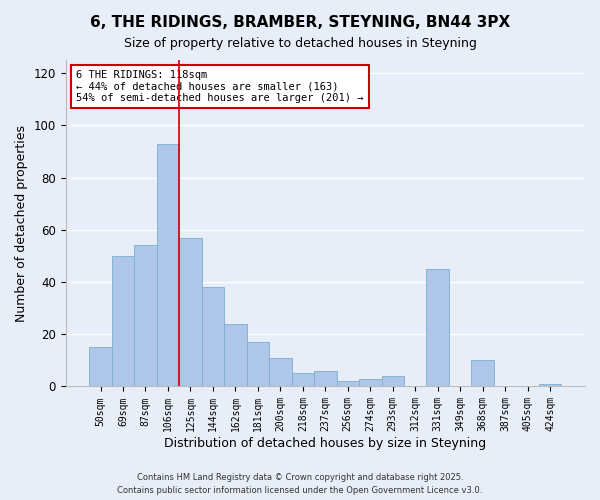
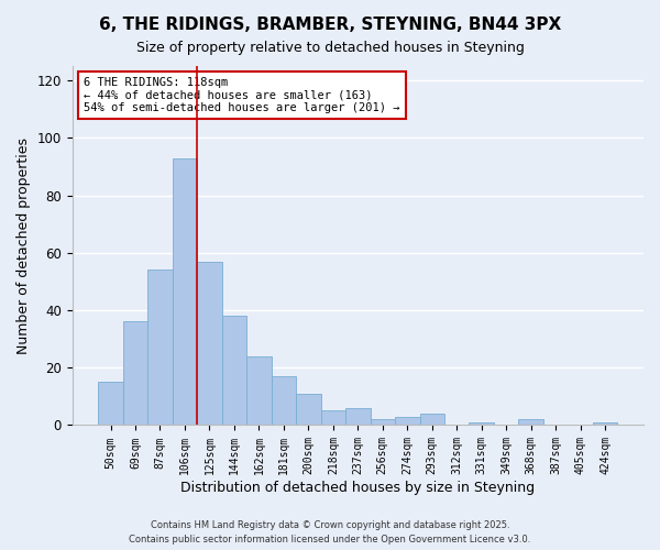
69sqm: 50 -> 36
331sqm: 45 -> 1
368sqm: 10 -> 2
